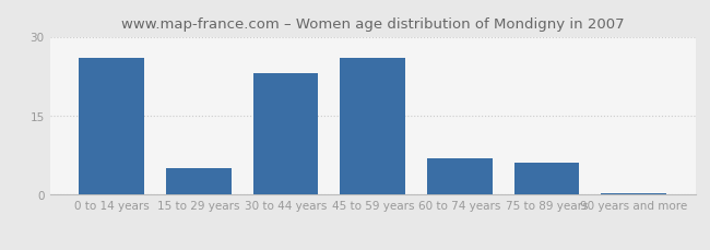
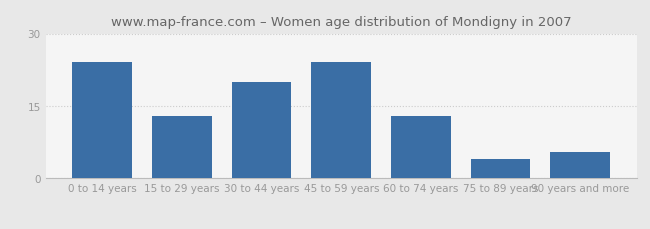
0 to 14 years: 26.0 -> 24.0
15 to 29 years: 5.0 -> 13.0
30 to 44 years: 23.0 -> 20.0
45 to 59 years: 26.0 -> 24.0
60 to 74 years: 7.0 -> 13.0
75 to 89 years: 6.0 -> 4.0
90 years and more: 0.3 -> 5.5
